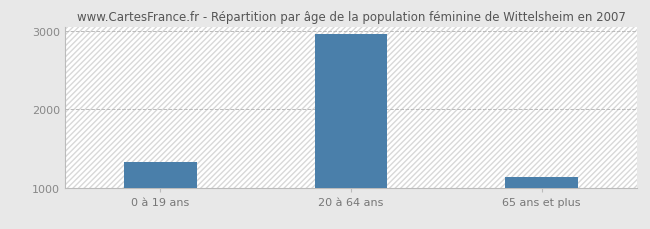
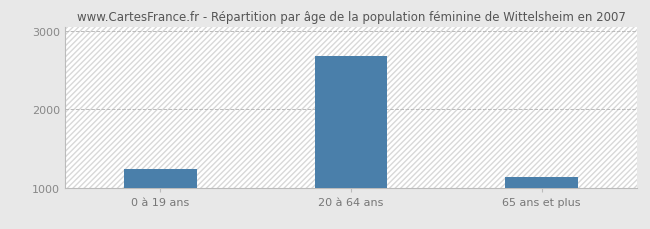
0 à 19 ans: 1320 -> 1240
20 à 64 ans: 2950 -> 2680
